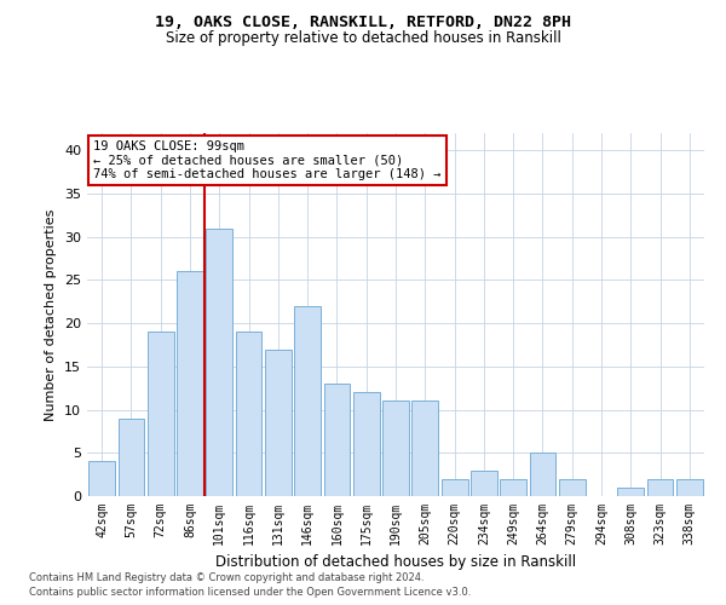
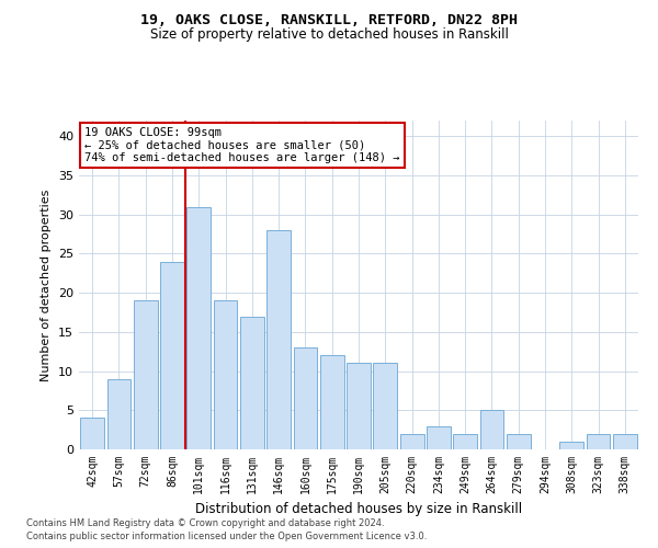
86sqm: 26 -> 24
146sqm: 22 -> 28
